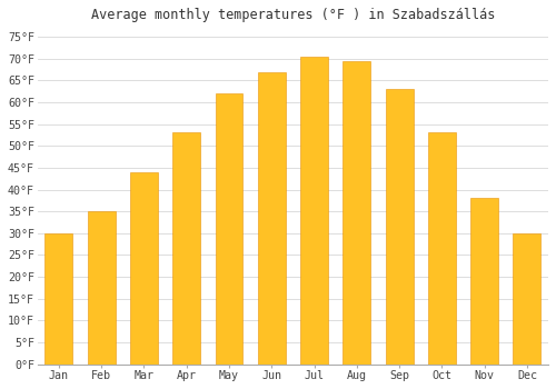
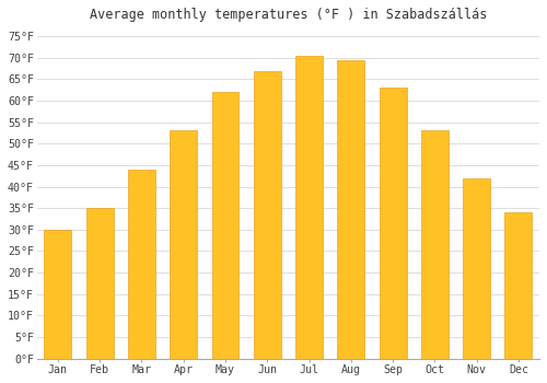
Nov: 38.0°F -> 42.0°F
Dec: 30.0°F -> 34.0°F
